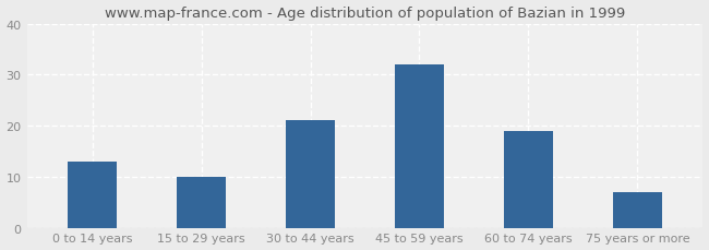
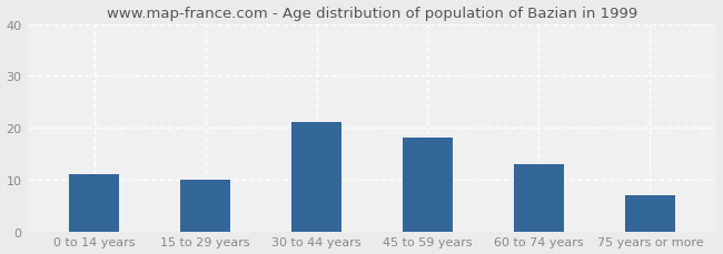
0 to 14 years: 13 -> 11
45 to 59 years: 32 -> 18
60 to 74 years: 19 -> 13
